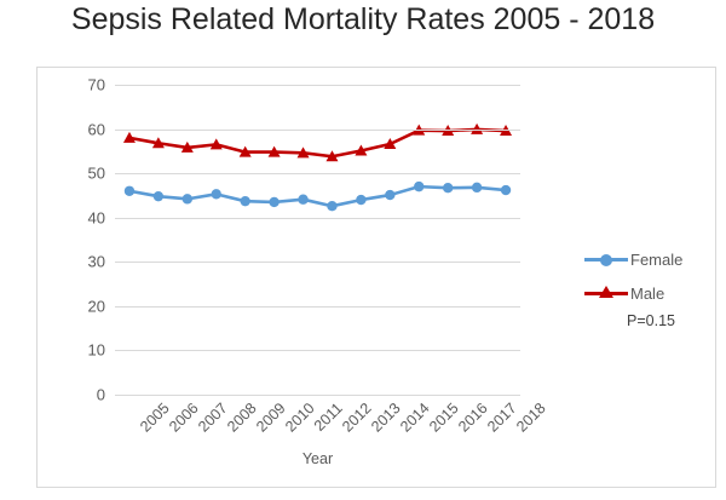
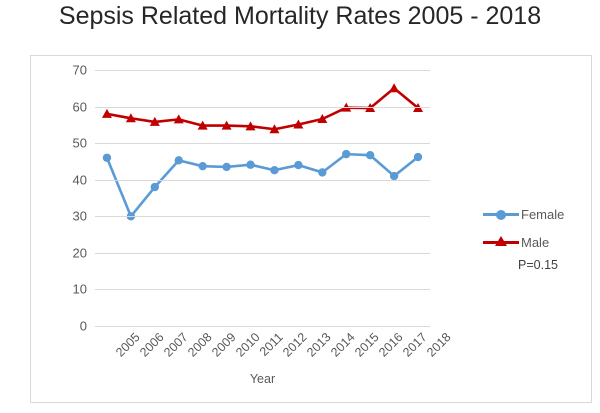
Female/2006: 45 -> 30
Female/2007: 44 -> 38
Female/2014: 45 -> 42
Female/2017: 47 -> 41
Male/2017: 60 -> 65
